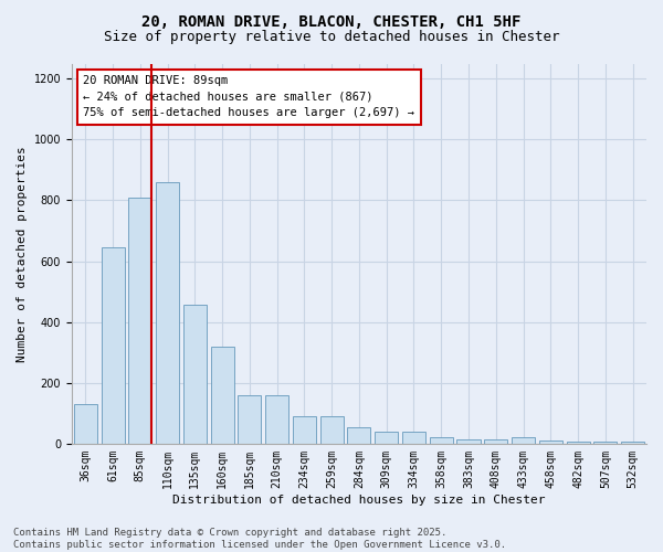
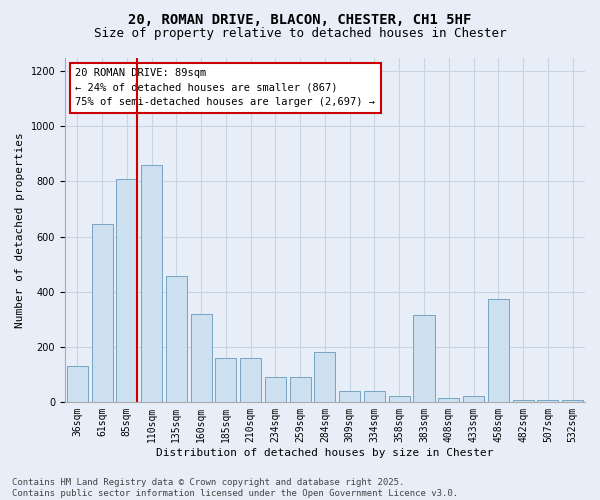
284sqm: 55 -> 180
383sqm: 15 -> 315
458sqm: 10 -> 375
